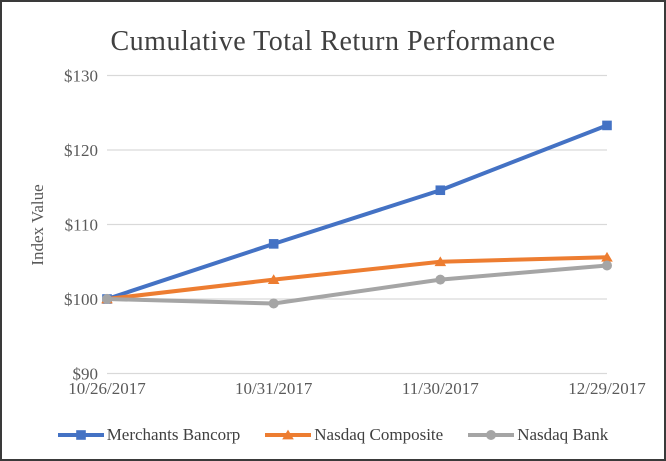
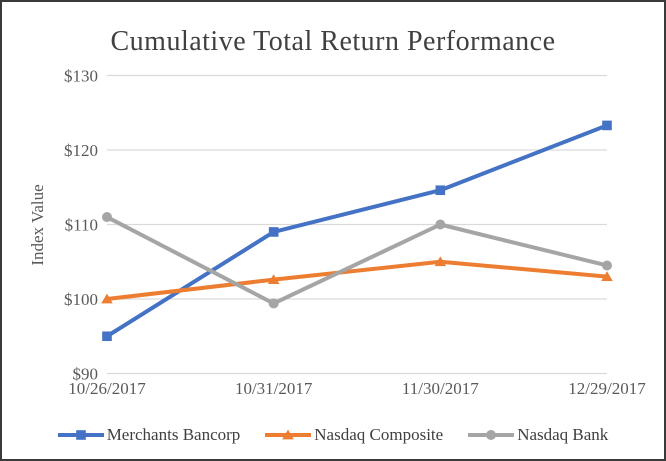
Merchants Bancorp/10/26/2017: $100 -> $95
Nasdaq Bank/10/26/2017: $100 -> $111
Merchants Bancorp/10/31/2017: $107 -> $109
Nasdaq Bank/11/30/2017: $103 -> $110
Nasdaq Composite/12/29/2017: $106 -> $103
